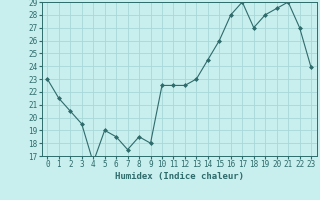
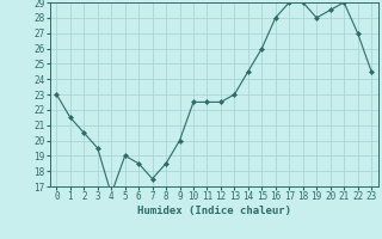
9: 18.0 -> 20.0
18: 27.0 -> 29.0
23: 23.9 -> 24.5
